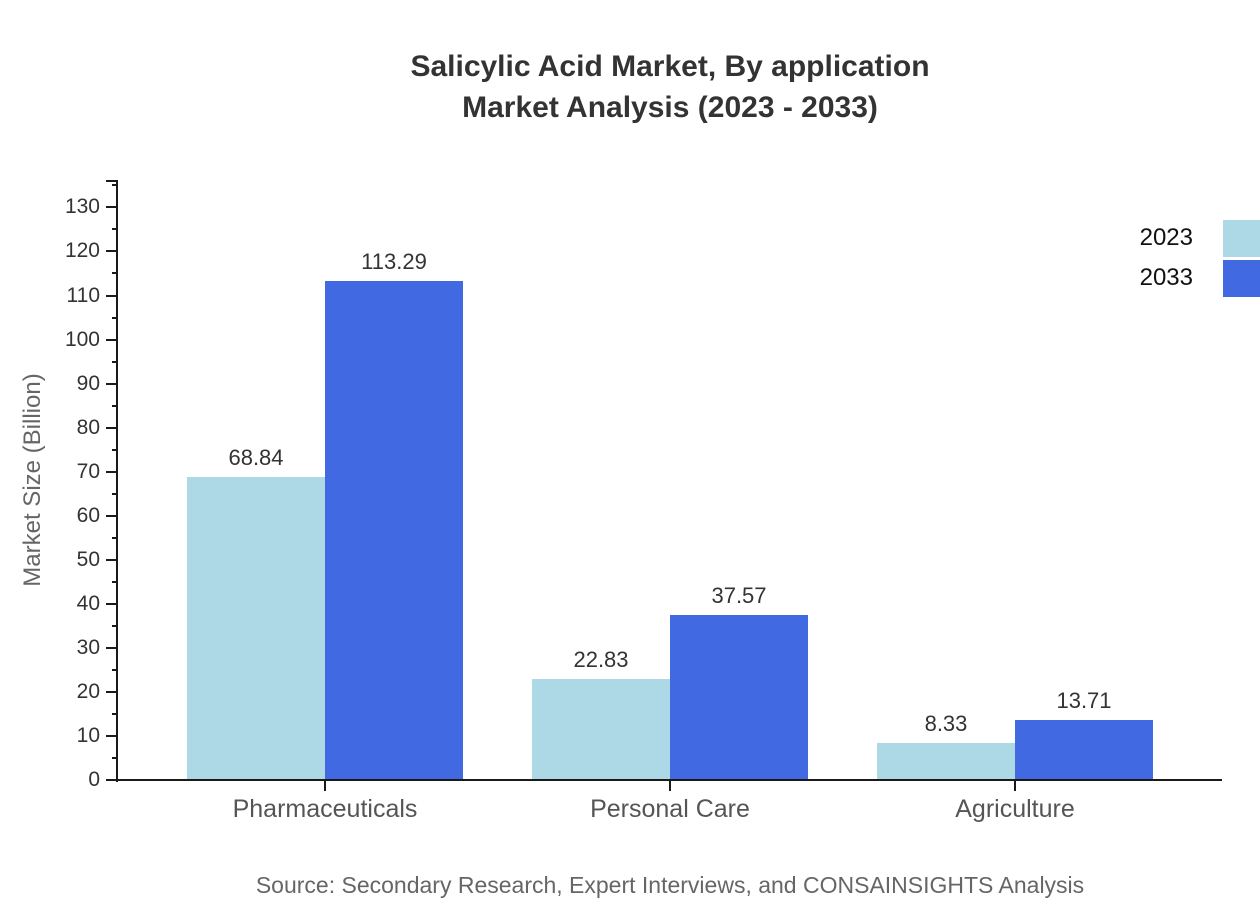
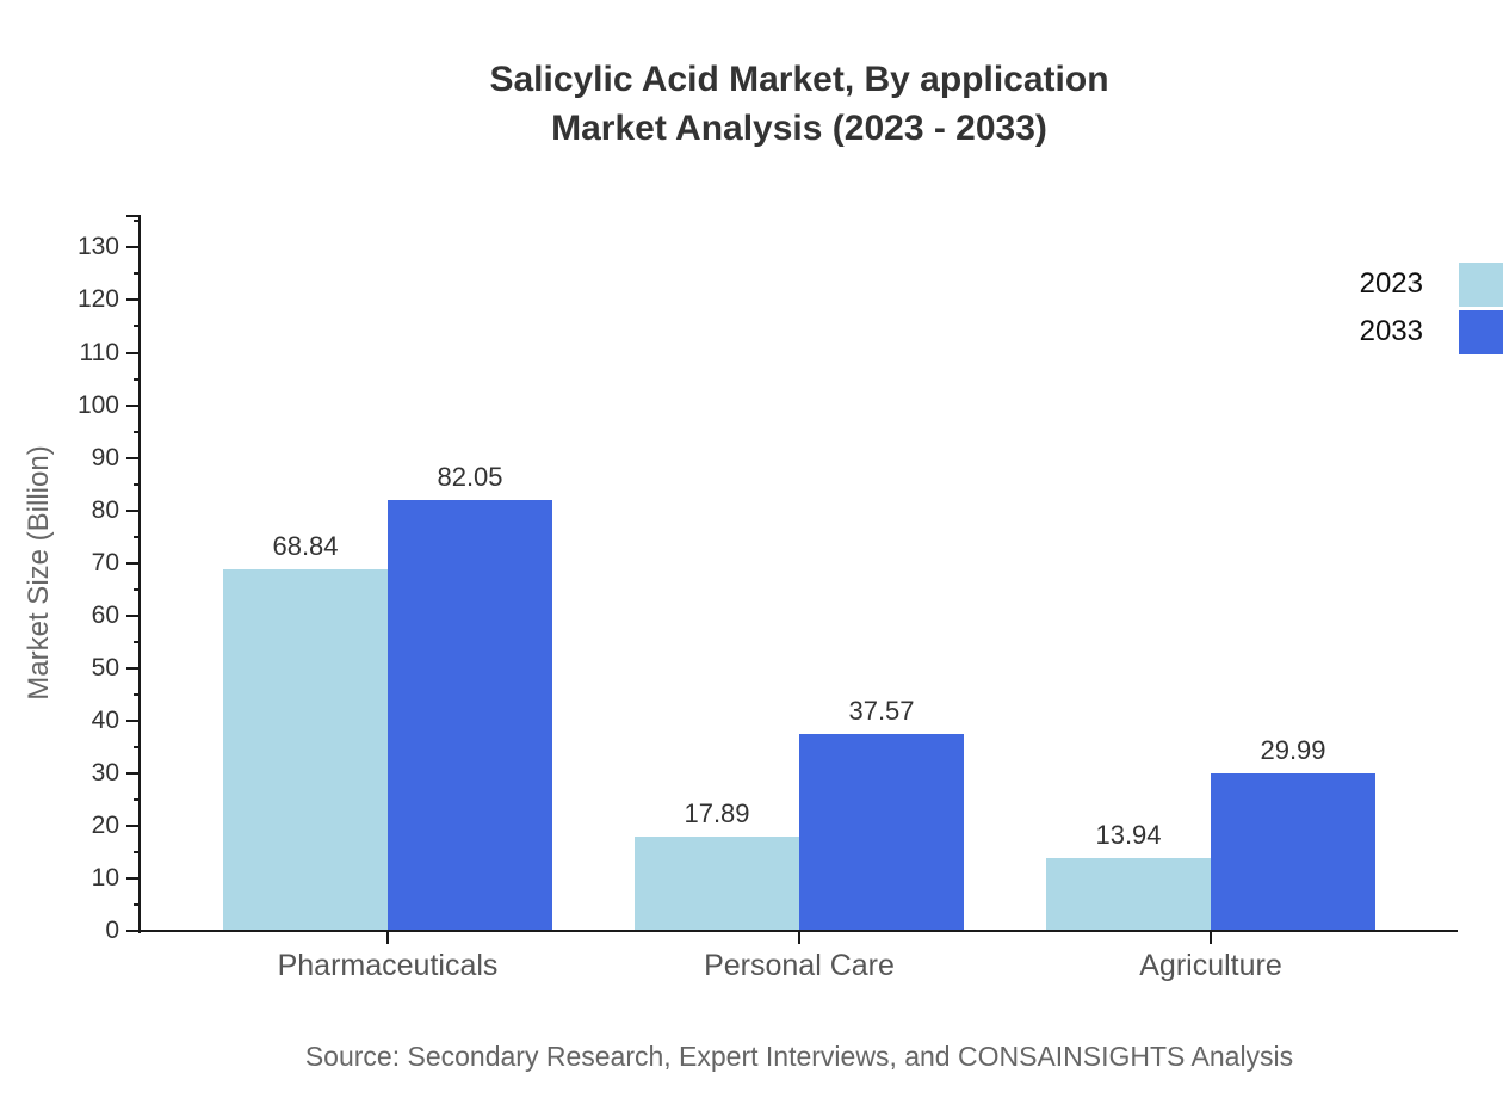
2033/Pharmaceuticals: 113.29 -> 82.05
2023/Personal Care: 22.83 -> 17.89
2023/Agriculture: 8.33 -> 13.94
2033/Agriculture: 13.71 -> 29.99
